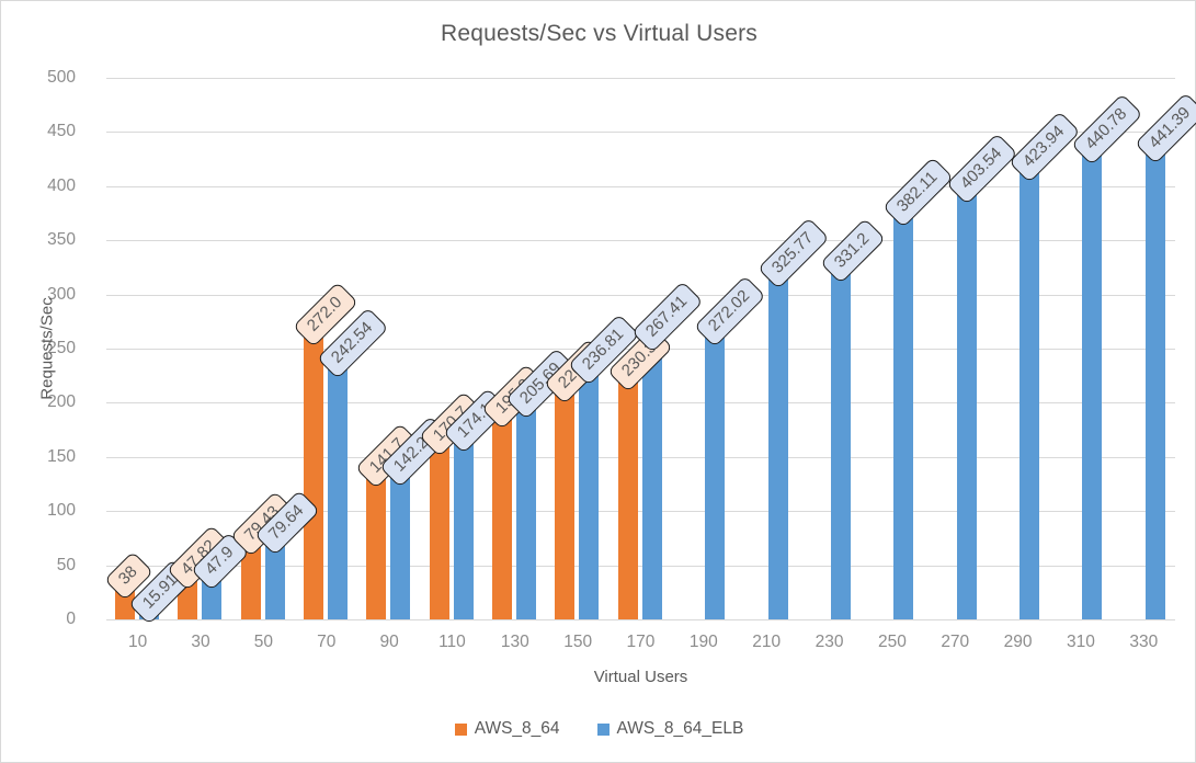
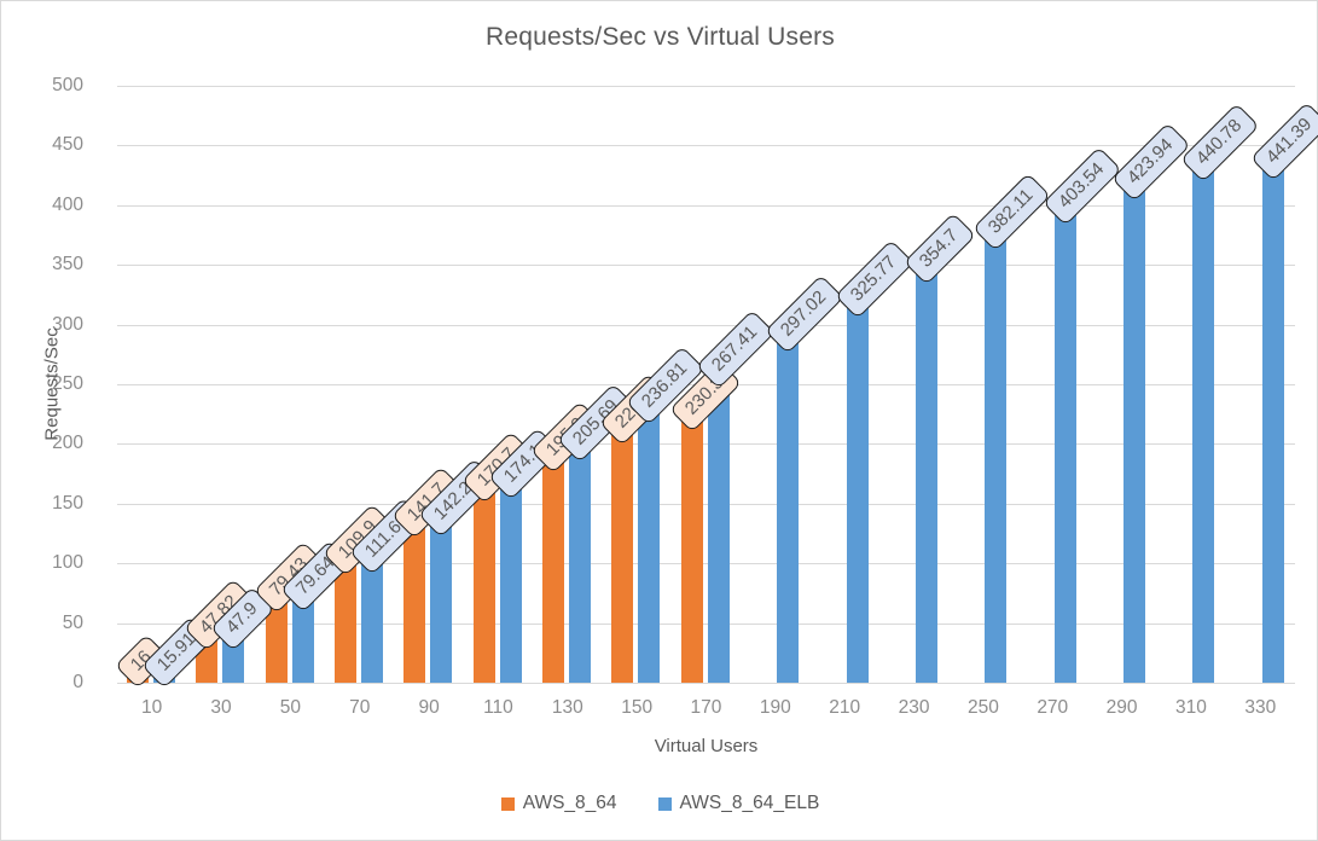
AWS_8_64/10: 38 -> 16
AWS_8_64/70: 272.0 -> 109.9
AWS_8_64_ELB/70: 242.54 -> 111.63
AWS_8_64_ELB/190: 272.02 -> 297.02
AWS_8_64_ELB/230: 331.2 -> 354.7
